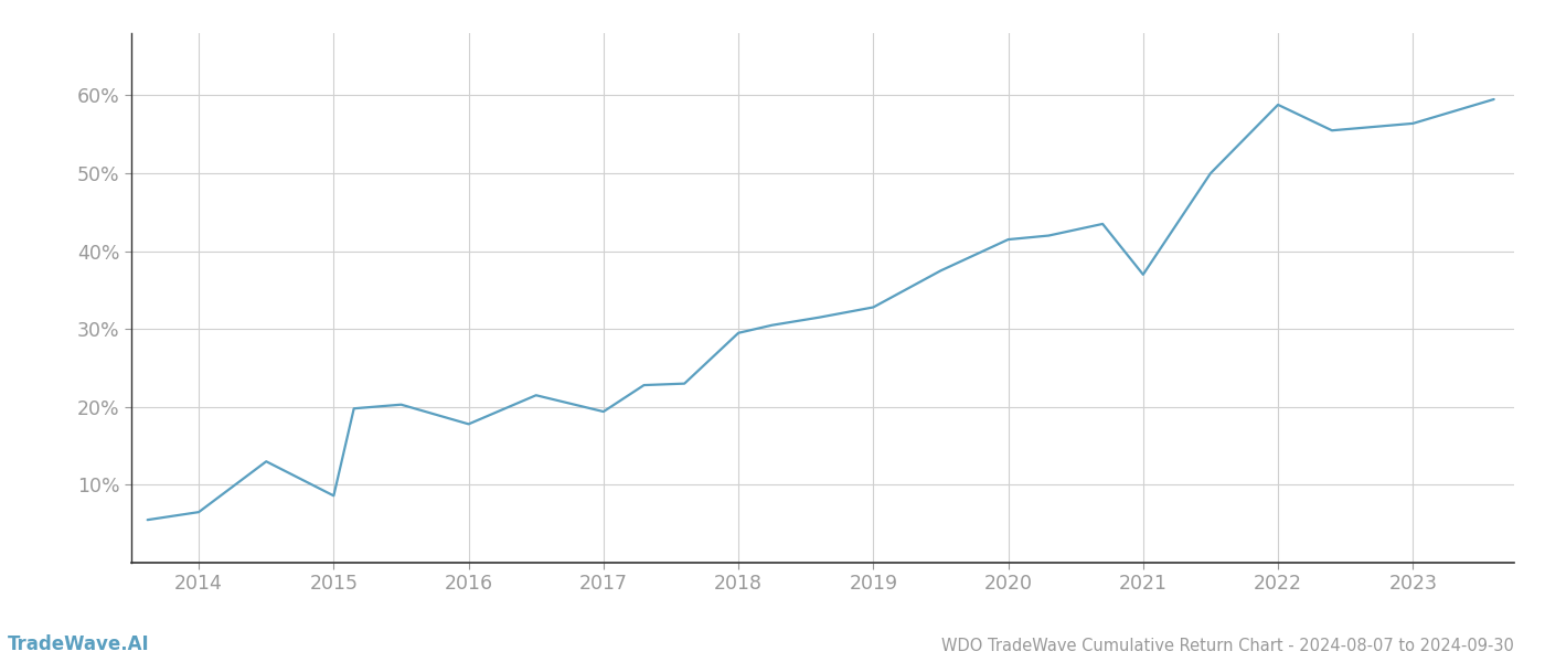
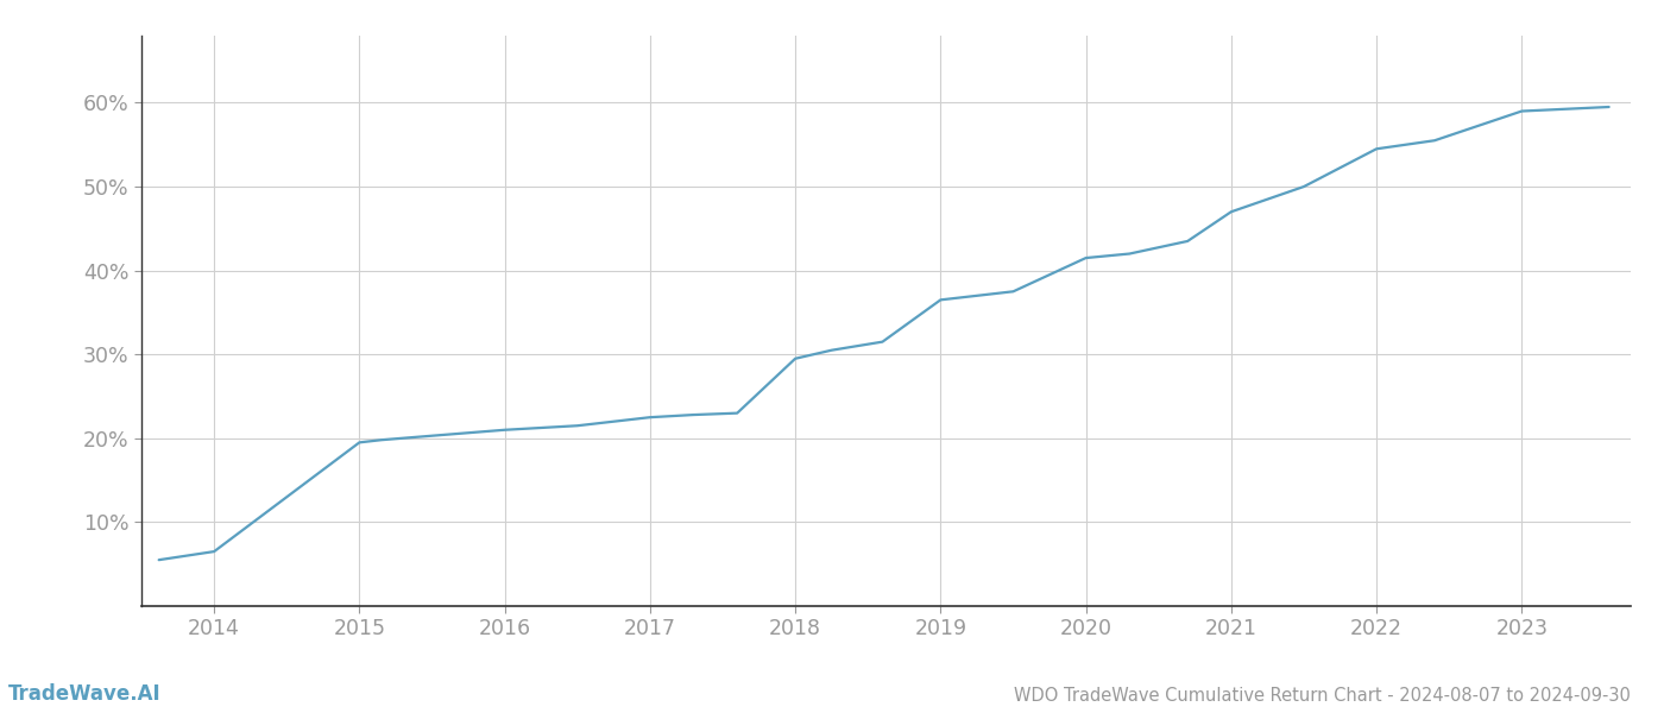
2015: 8.6% -> 19.5%
2016: 17.8% -> 21.0%
2017: 19.4% -> 22.5%
2019: 32.8% -> 36.5%
2021: 37.0% -> 47.0%
2022: 58.8% -> 54.5%
2023: 56.4% -> 59.0%
